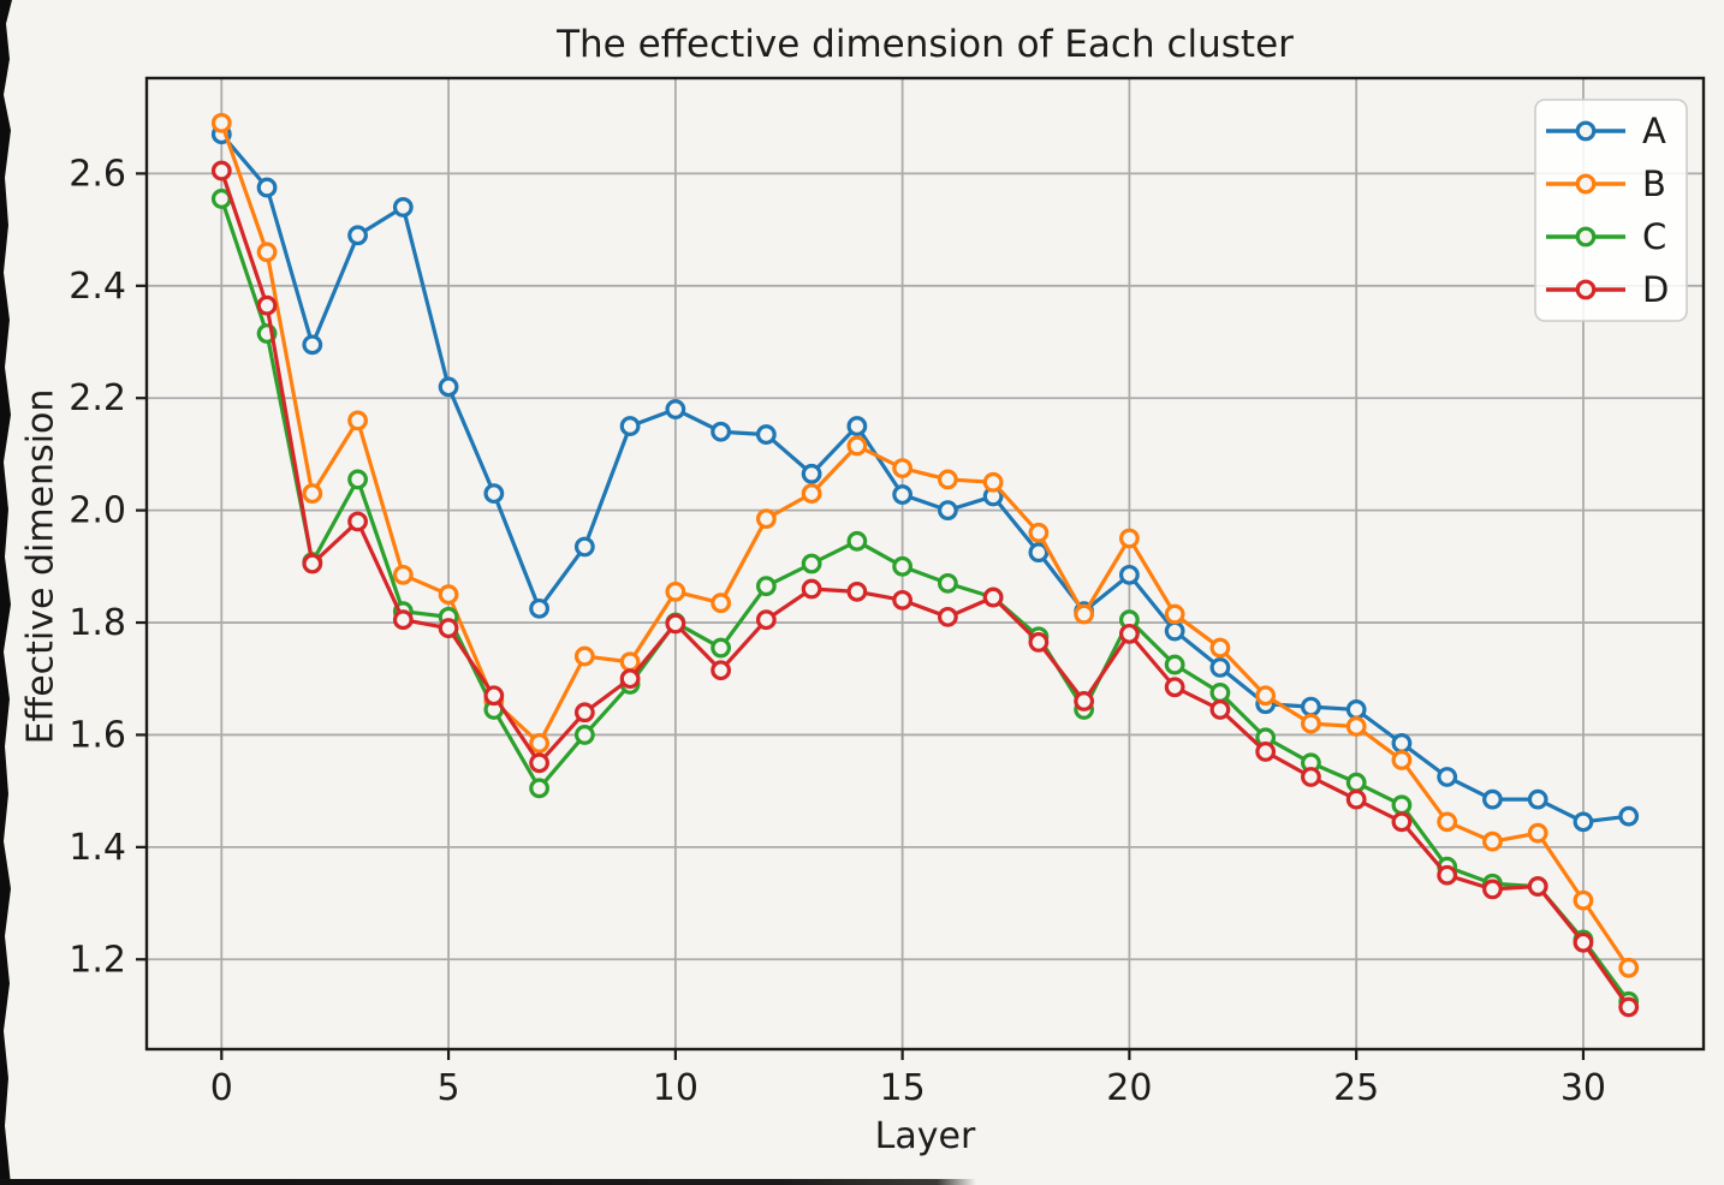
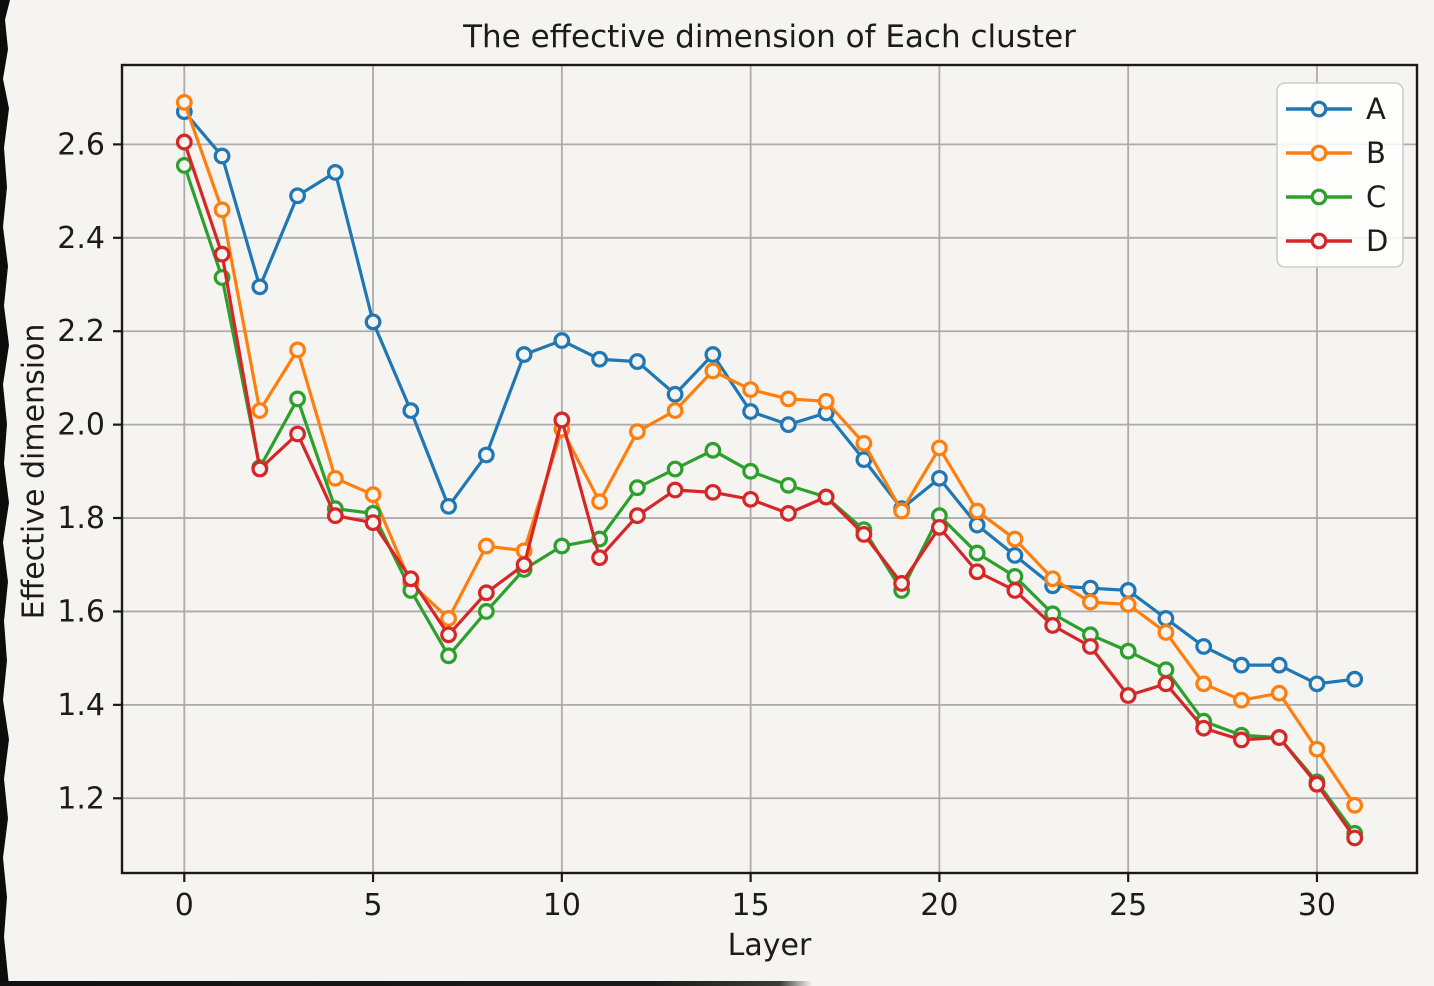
B/10: 1.85 -> 1.99
C/10: 1.80 -> 1.74
D/10: 1.80 -> 2.01
D/25: 1.49 -> 1.42
